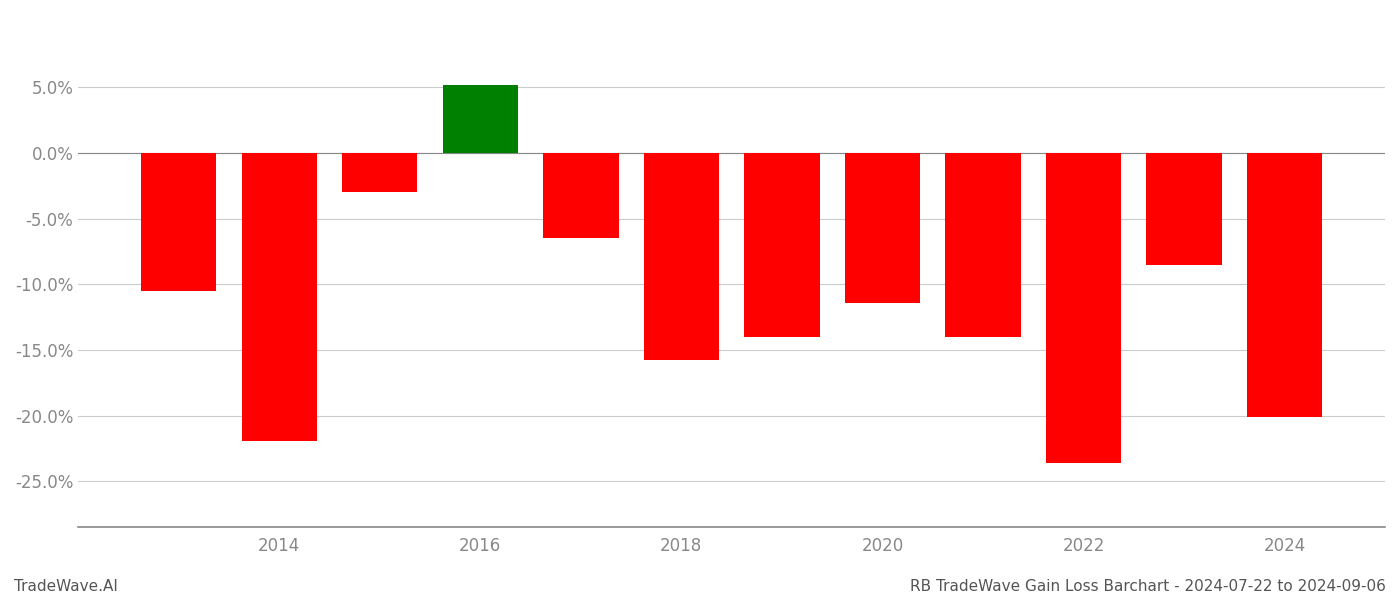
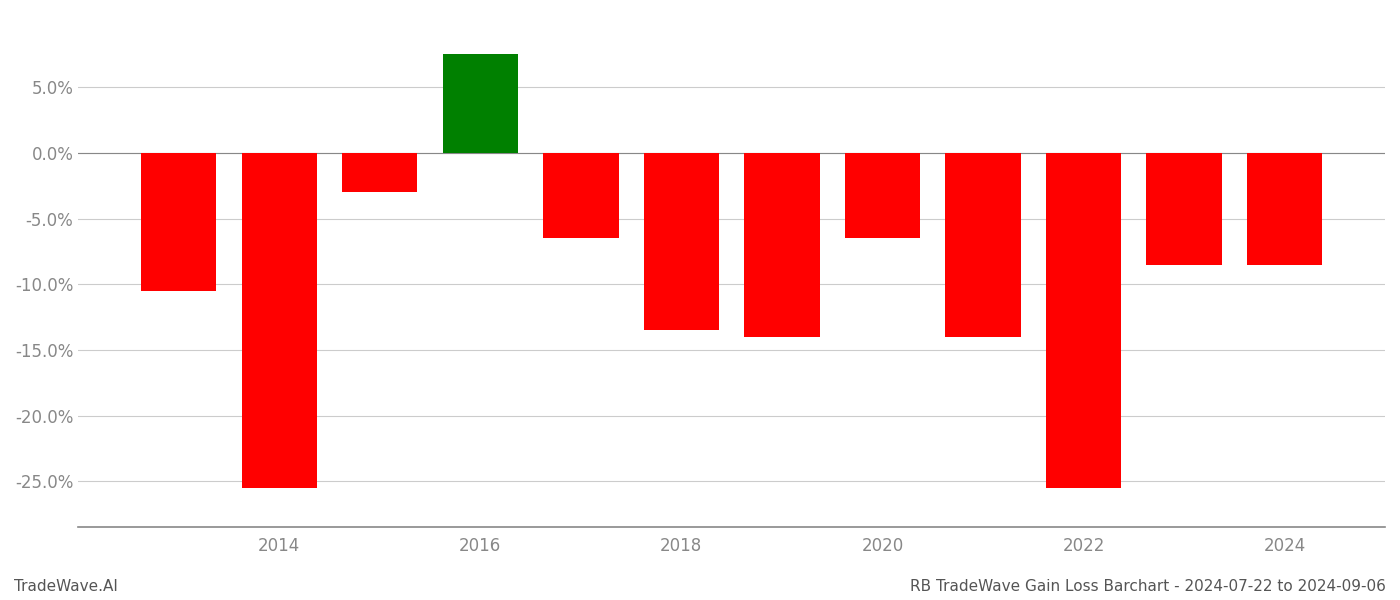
2014: -21.9% -> -25.5%
2016: 5.2% -> 7.5%
2018: -15.8% -> -13.5%
2020: -11.4% -> -6.5%
2022: -23.6% -> -25.5%
2024: -20.1% -> -8.5%
